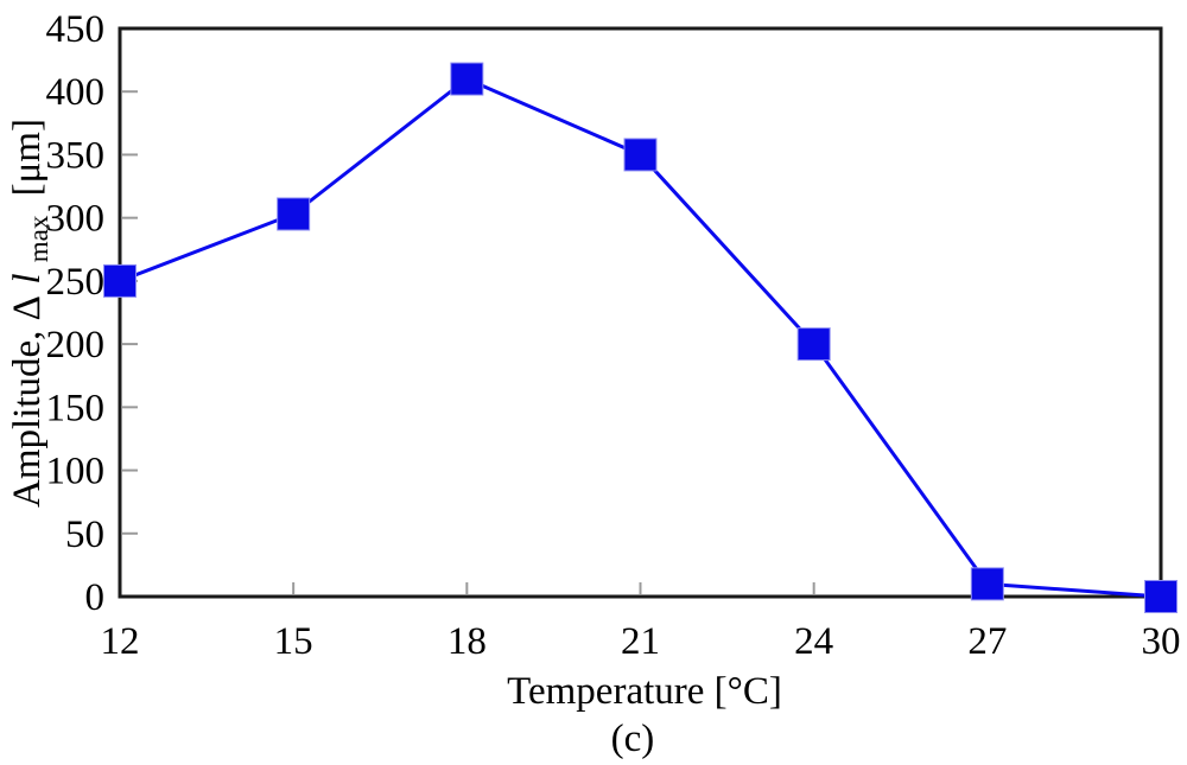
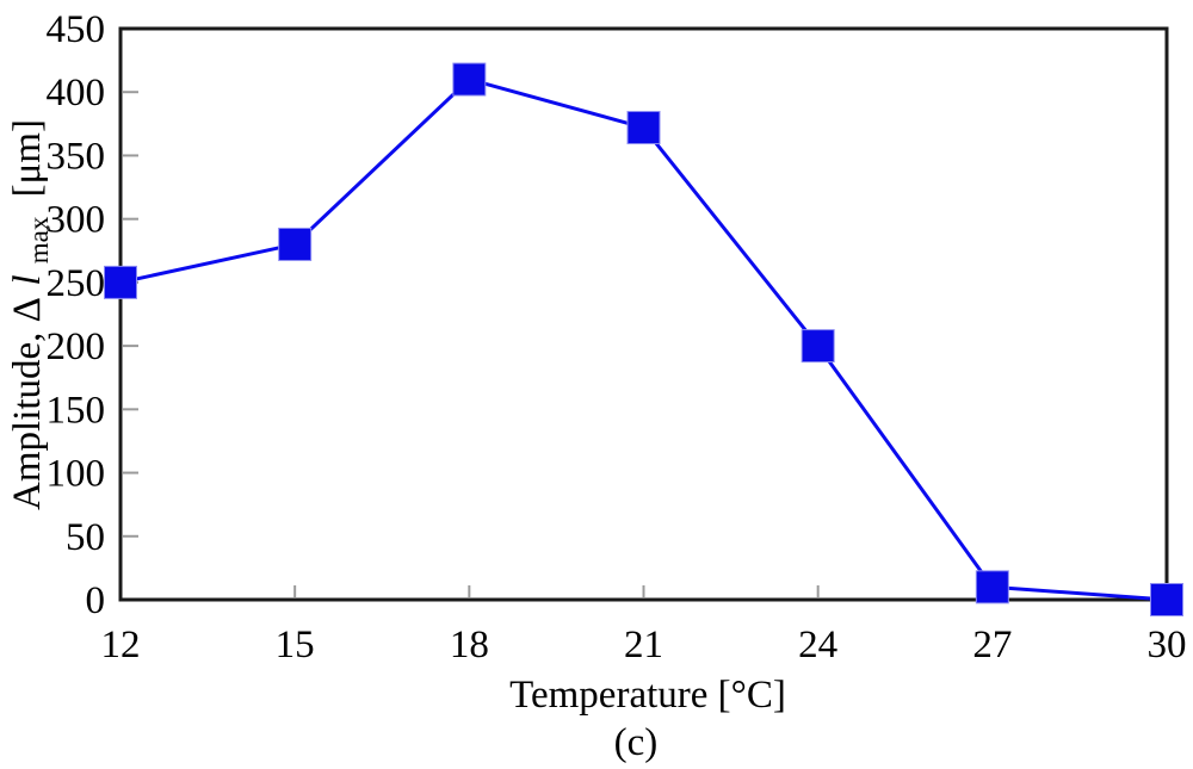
15: 303 -> 280
21: 350 -> 372
